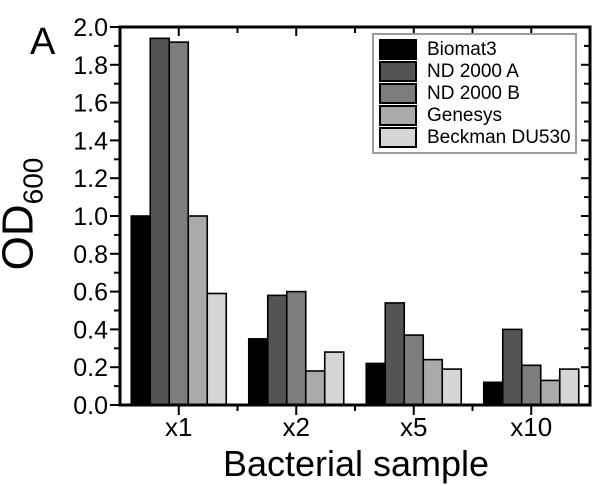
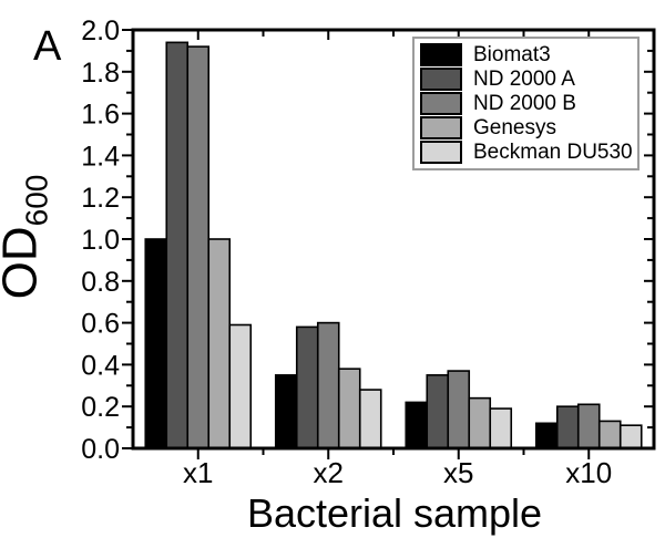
Genesys/x2: 0.18 -> 0.38
ND 2000 A/x5: 0.54 -> 0.35
ND 2000 A/x10: 0.40 -> 0.20
Beckman DU530/x10: 0.19 -> 0.11
